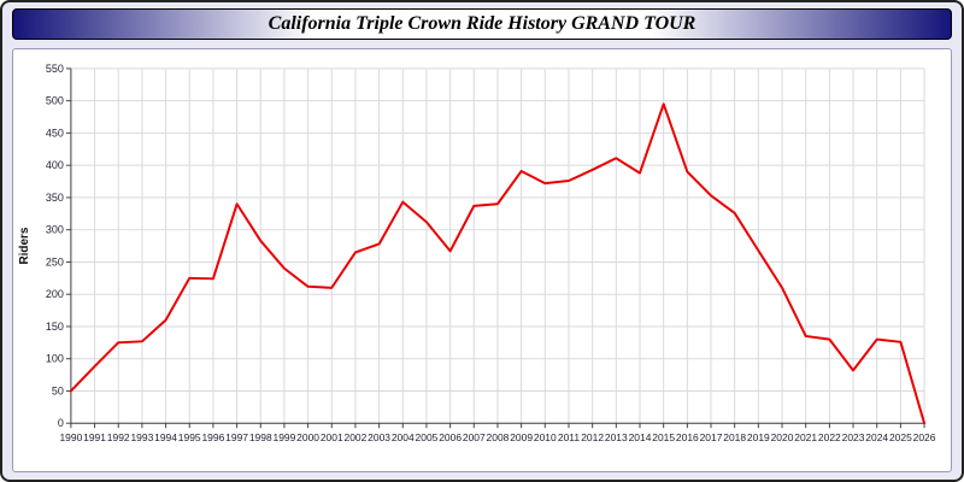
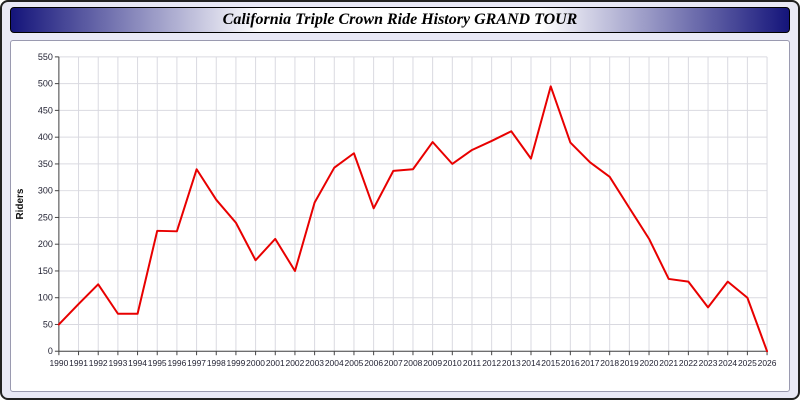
1993: 130 -> 70
1994: 160 -> 70
2000: 210 -> 170
2002: 260 -> 150
2005: 310 -> 370
2010: 370 -> 350
2014: 390 -> 360
2025: 130 -> 100
